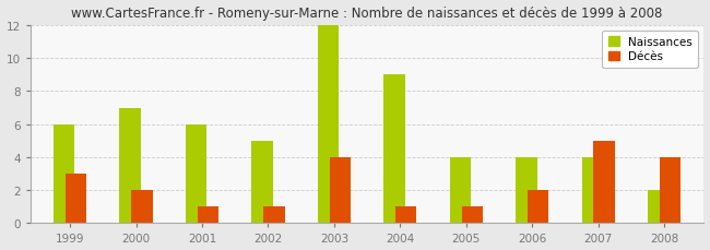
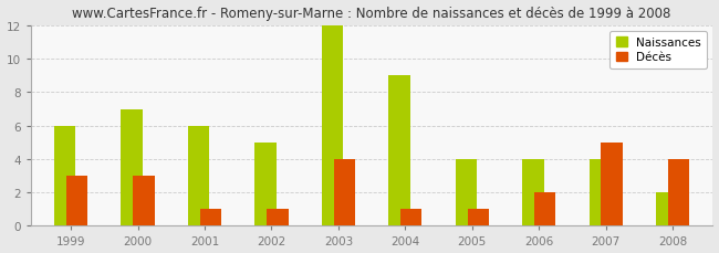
Décès/2000: 2 -> 3
